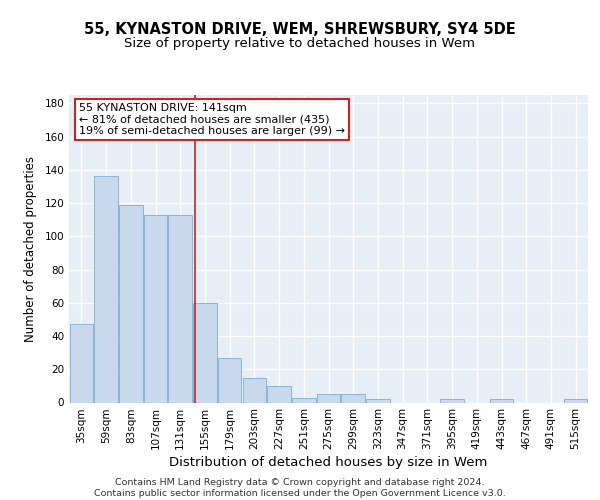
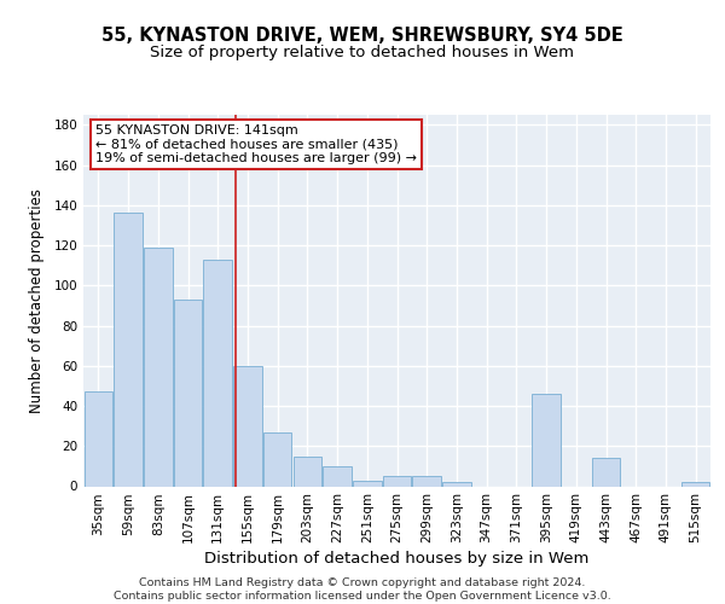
107sqm: 113 -> 93
395sqm: 2 -> 46
443sqm: 2 -> 14
